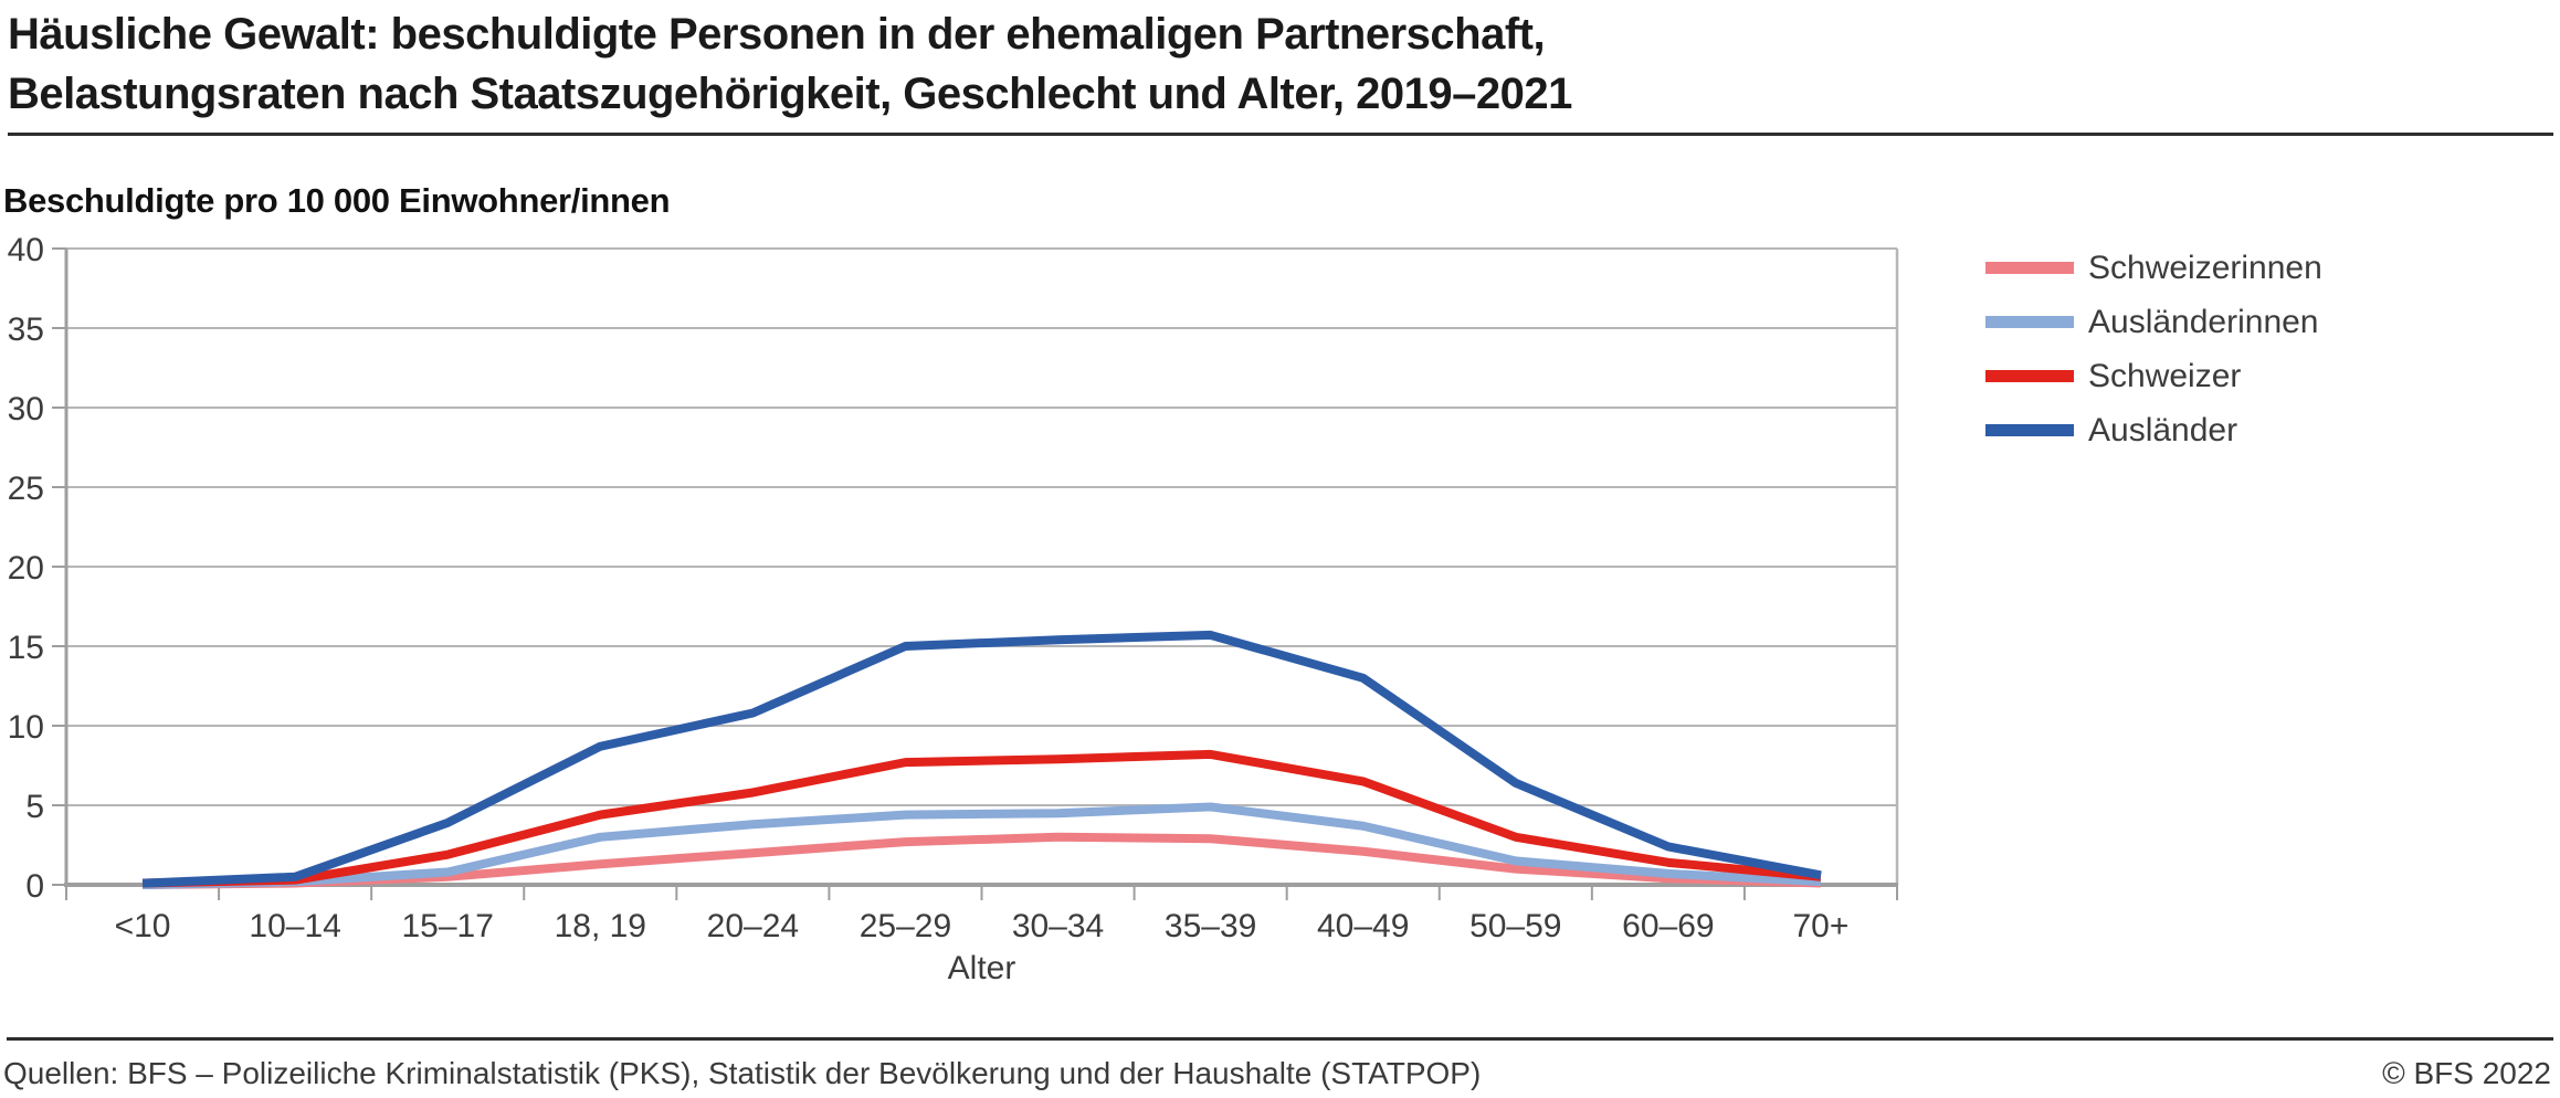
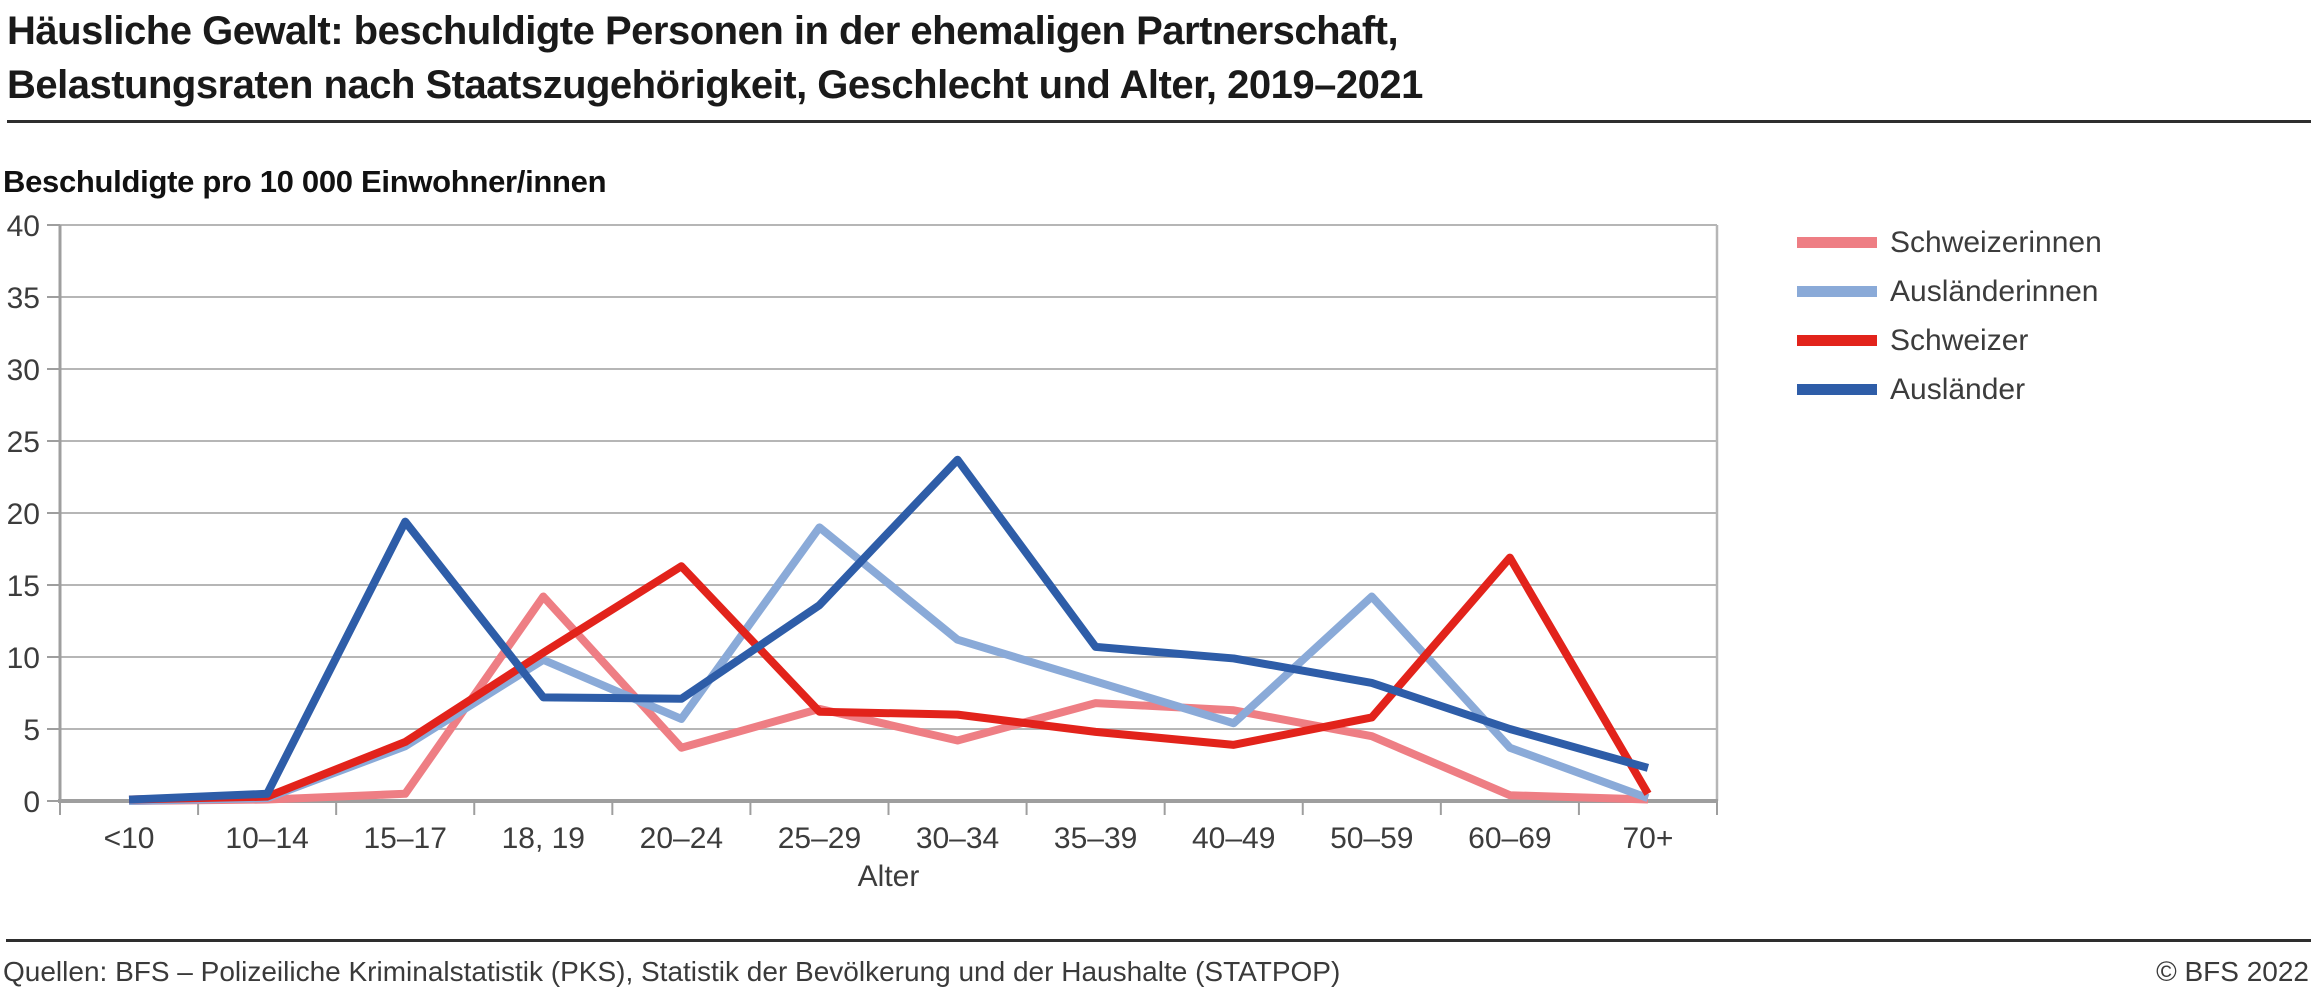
Ausländerinnen/15–17: 0.8 -> 3.8
Schweizer/15–17: 1.9 -> 4.1
Ausländer/15–17: 3.9 -> 19.4
Schweizerinnen/18, 19: 1.3 -> 14.2
Ausländerinnen/18, 19: 3.0 -> 9.8
Schweizer/18, 19: 4.4 -> 10.3
Ausländer/18, 19: 8.7 -> 7.2
Schweizerinnen/20–24: 2.0 -> 3.7
Ausländerinnen/20–24: 3.8 -> 5.7
Schweizer/20–24: 5.8 -> 16.3
Ausländer/20–24: 10.8 -> 7.1
Schweizerinnen/25–29: 2.7 -> 6.4
Ausländerinnen/25–29: 4.4 -> 19.0
Schweizer/25–29: 7.7 -> 6.2
Ausländer/25–29: 15.0 -> 13.6
Schweizerinnen/30–34: 3.0 -> 4.2
Ausländerinnen/30–34: 4.5 -> 11.2
Schweizer/30–34: 7.9 -> 6.0
Ausländer/30–34: 15.4 -> 23.7
Schweizerinnen/35–39: 2.9 -> 6.8
Ausländerinnen/35–39: 4.9 -> 8.3
Schweizer/35–39: 8.2 -> 4.8
Ausländer/35–39: 15.7 -> 10.7
Schweizerinnen/40–49: 2.1 -> 6.3
Ausländerinnen/40–49: 3.7 -> 5.4
Schweizer/40–49: 6.5 -> 3.9
Ausländer/40–49: 13.0 -> 9.9
Schweizerinnen/50–59: 1.0 -> 4.5
Ausländerinnen/50–59: 1.5 -> 14.2
Schweizer/50–59: 3.0 -> 5.8
Ausländer/50–59: 6.4 -> 8.2
Ausländerinnen/60–69: 0.7 -> 3.7
Schweizer/60–69: 1.4 -> 16.9
Ausländer/60–69: 2.4 -> 5.0
Ausländer/70+: 0.6 -> 2.3
